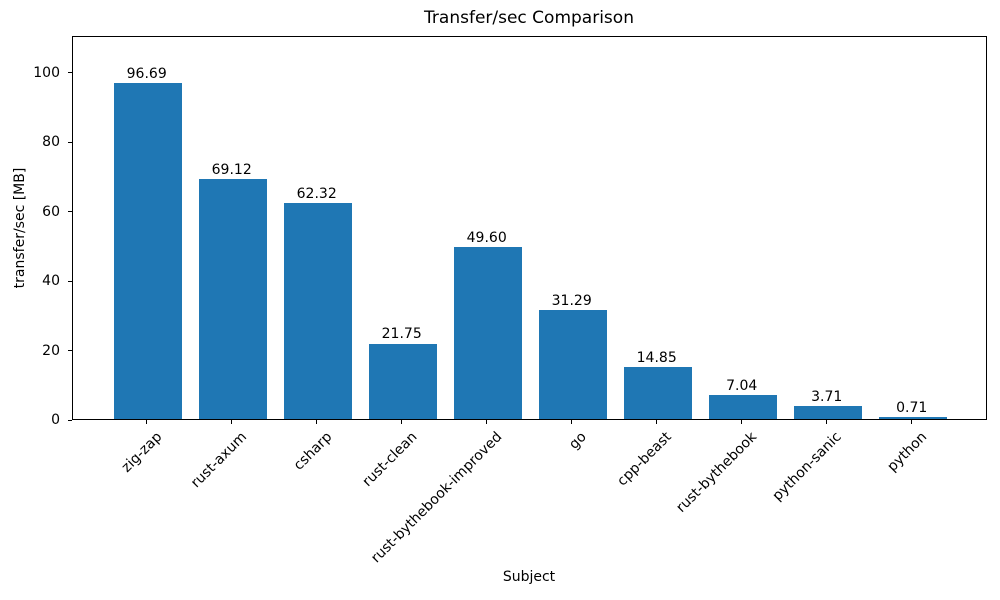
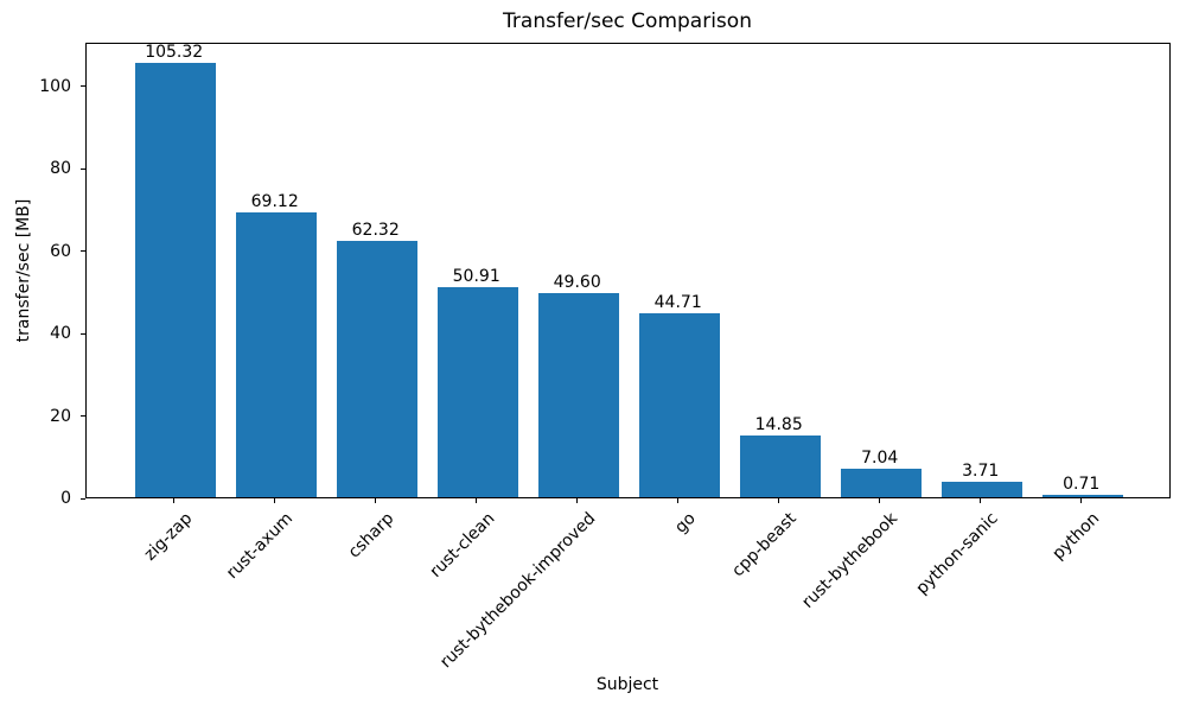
zig-zap: 96.69 -> 105.32
rust-clean: 21.75 -> 50.91
go: 31.29 -> 44.71
